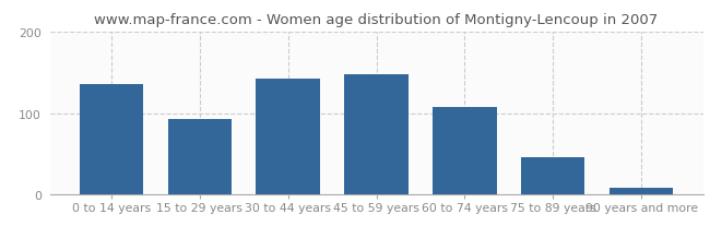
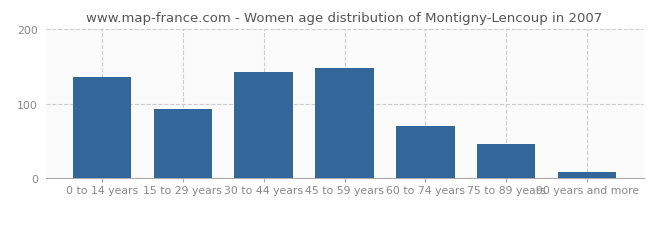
60 to 74 years: 108 -> 70
